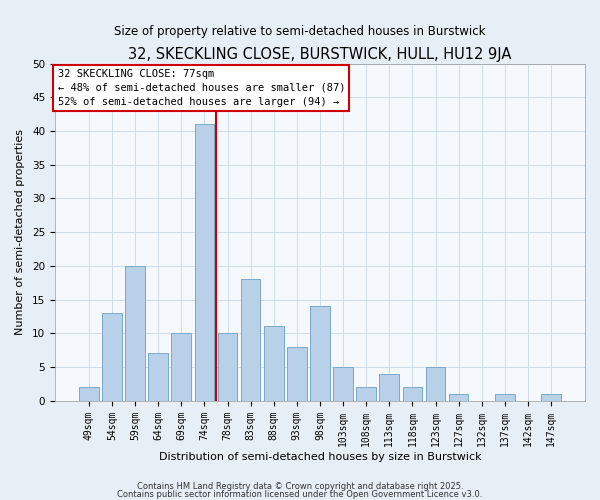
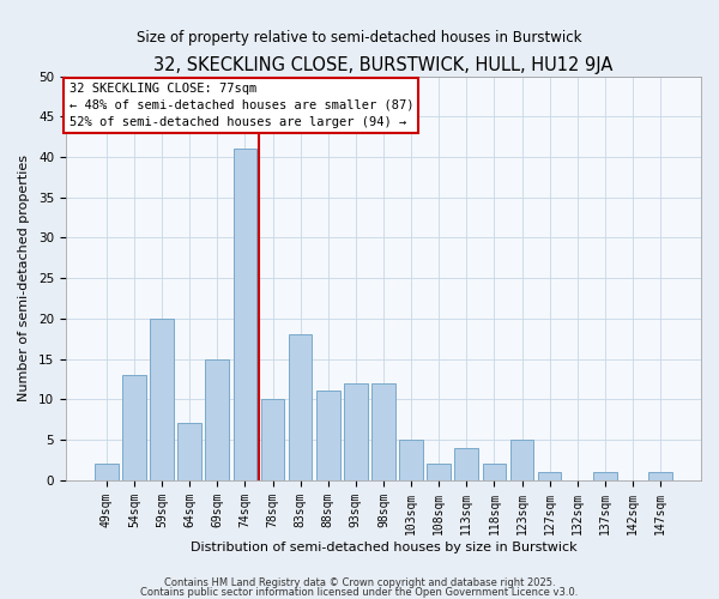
69sqm: 10 -> 15
93sqm: 8 -> 12
98sqm: 14 -> 12
